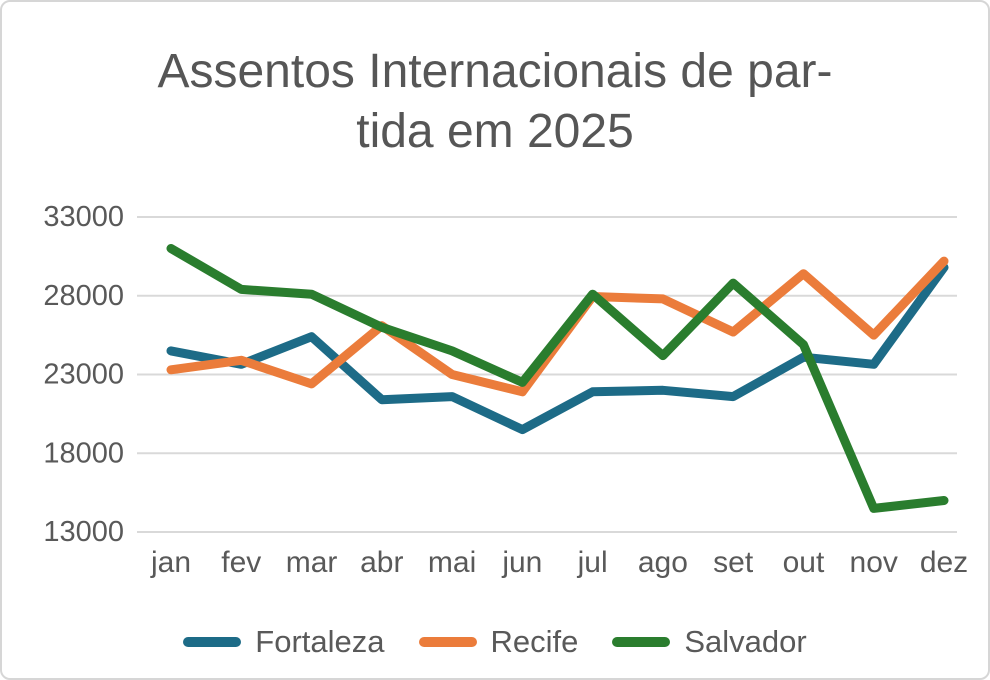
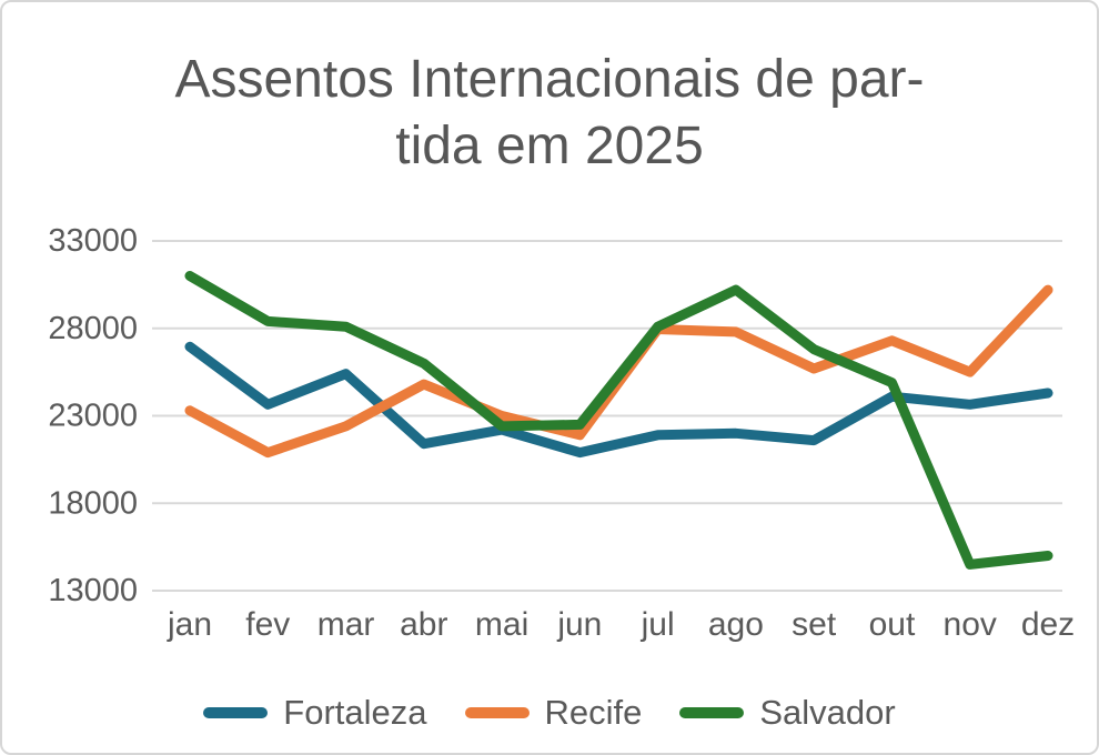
Fortaleza/jan: 24500 -> 27000
Recife/fev: 23900 -> 20900
Recife/abr: 26100 -> 24800
Fortaleza/mai: 21600 -> 22200
Salvador/mai: 24500 -> 22400
Fortaleza/jun: 19500 -> 20900
Salvador/ago: 24200 -> 30200
Salvador/set: 28800 -> 26800
Recife/out: 29400 -> 27300
Fortaleza/dez: 29800 -> 24300
